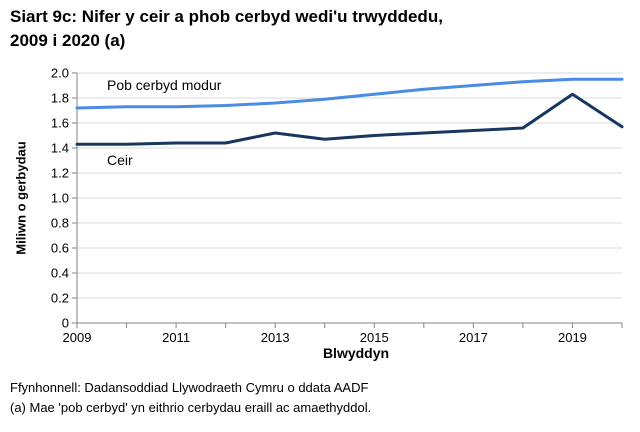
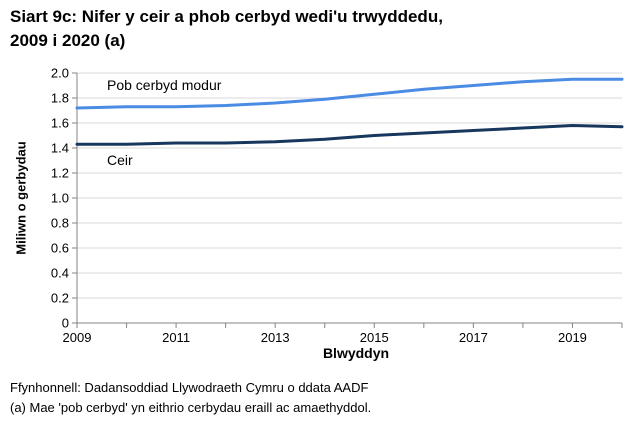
Ceir/2013: 1.52 -> 1.45
Ceir/2019: 1.83 -> 1.58
